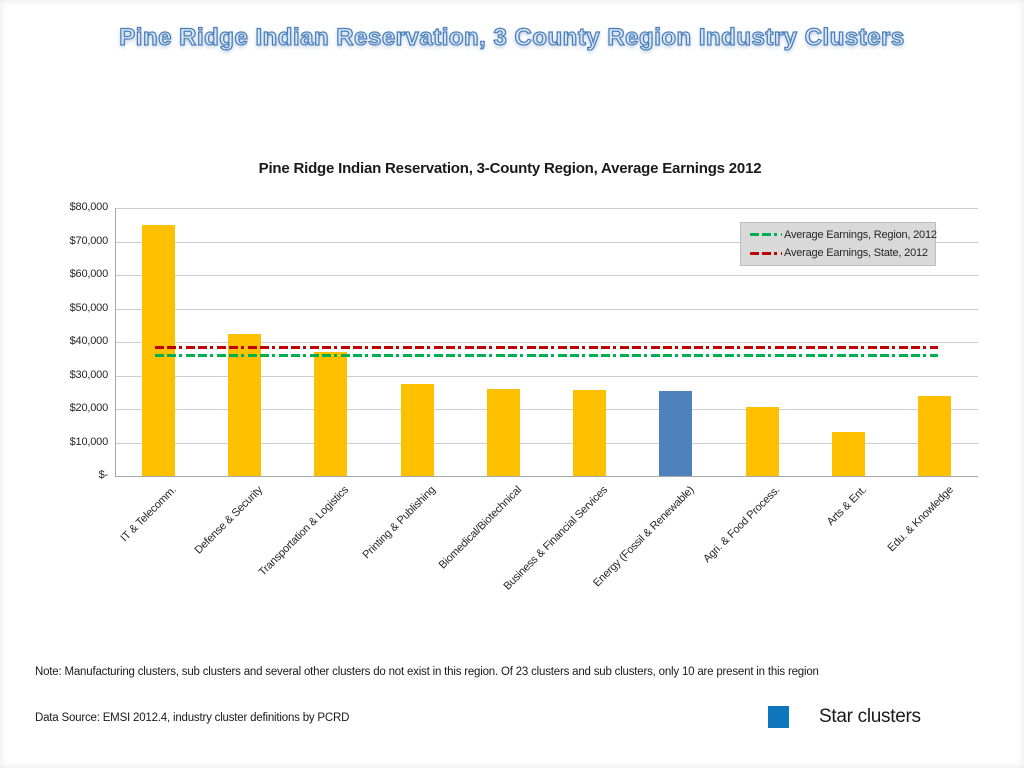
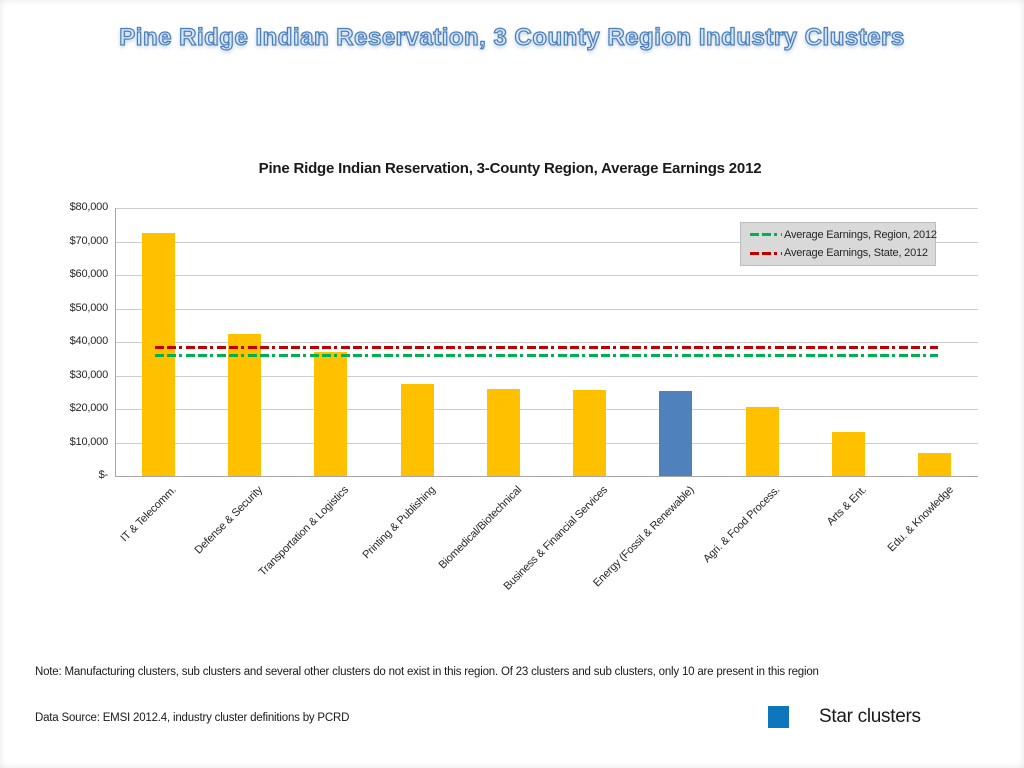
IT & Telecomm.: $75000 -> $72000
Edu. & Knowledge: $24000 -> $7000
